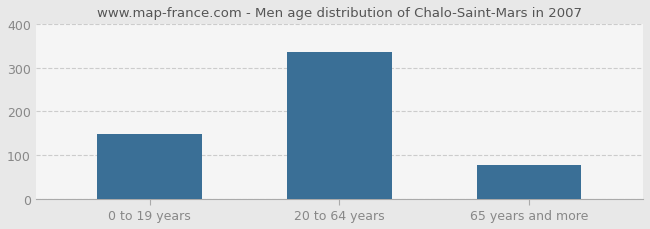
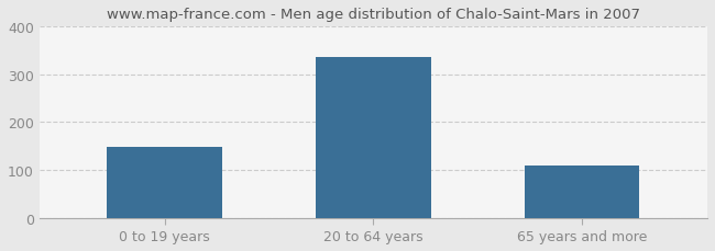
65 years and more: 78 -> 110
